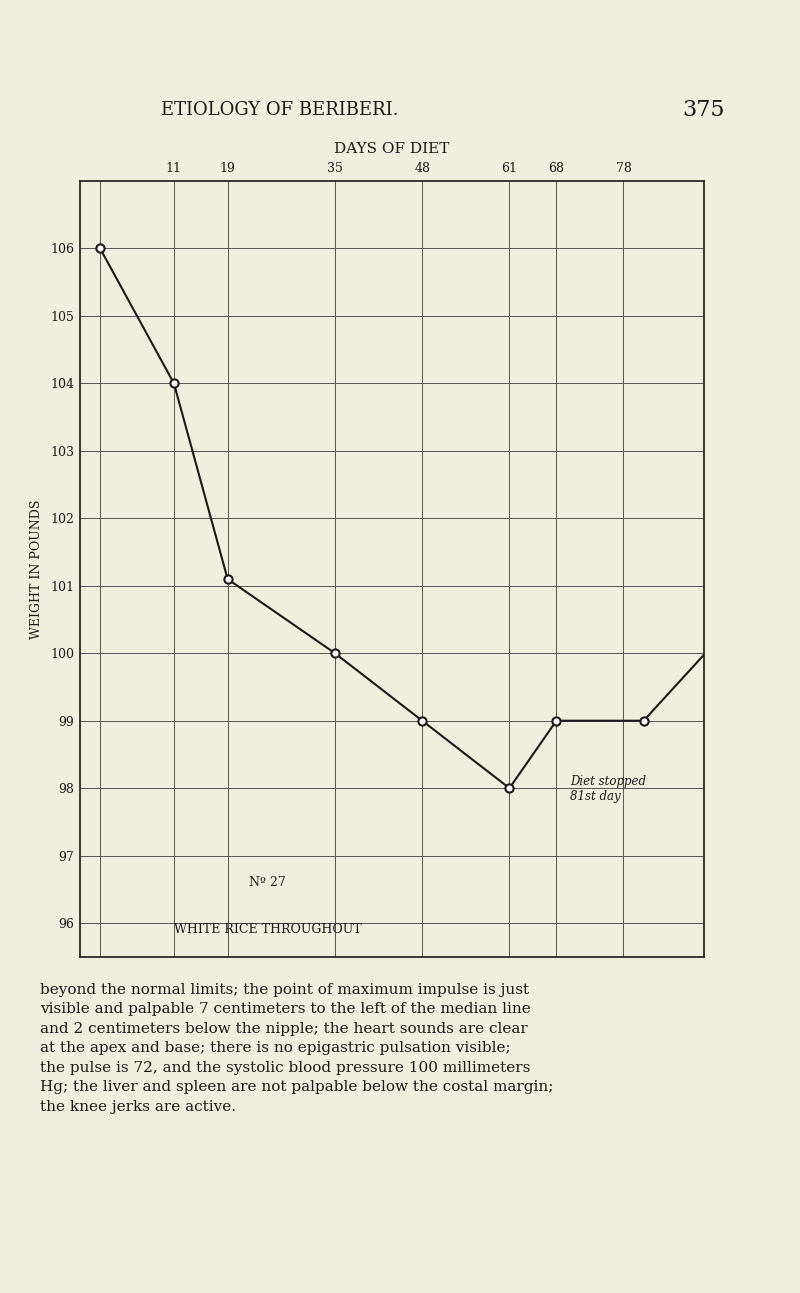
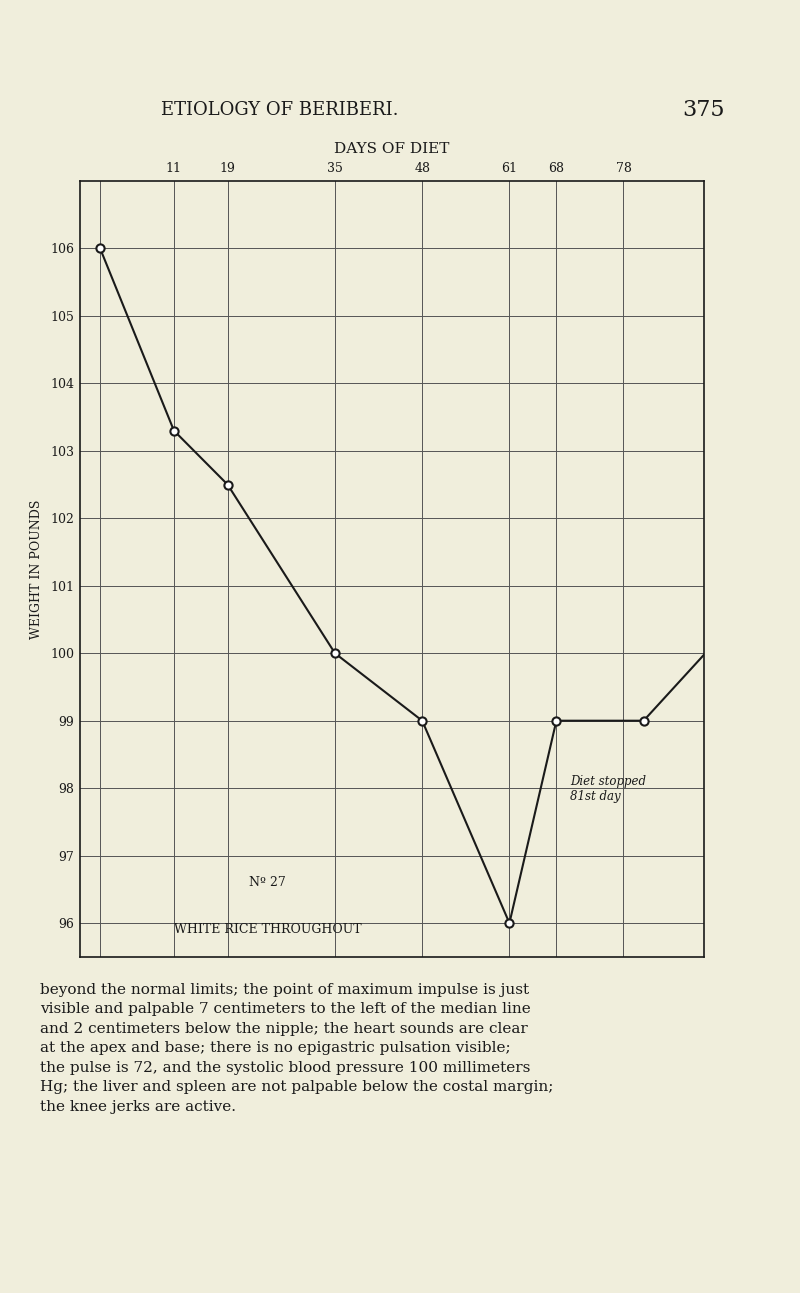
11: 104.0 -> 103.3
19: 101.1 -> 102.5
61: 98.0 -> 96.0
